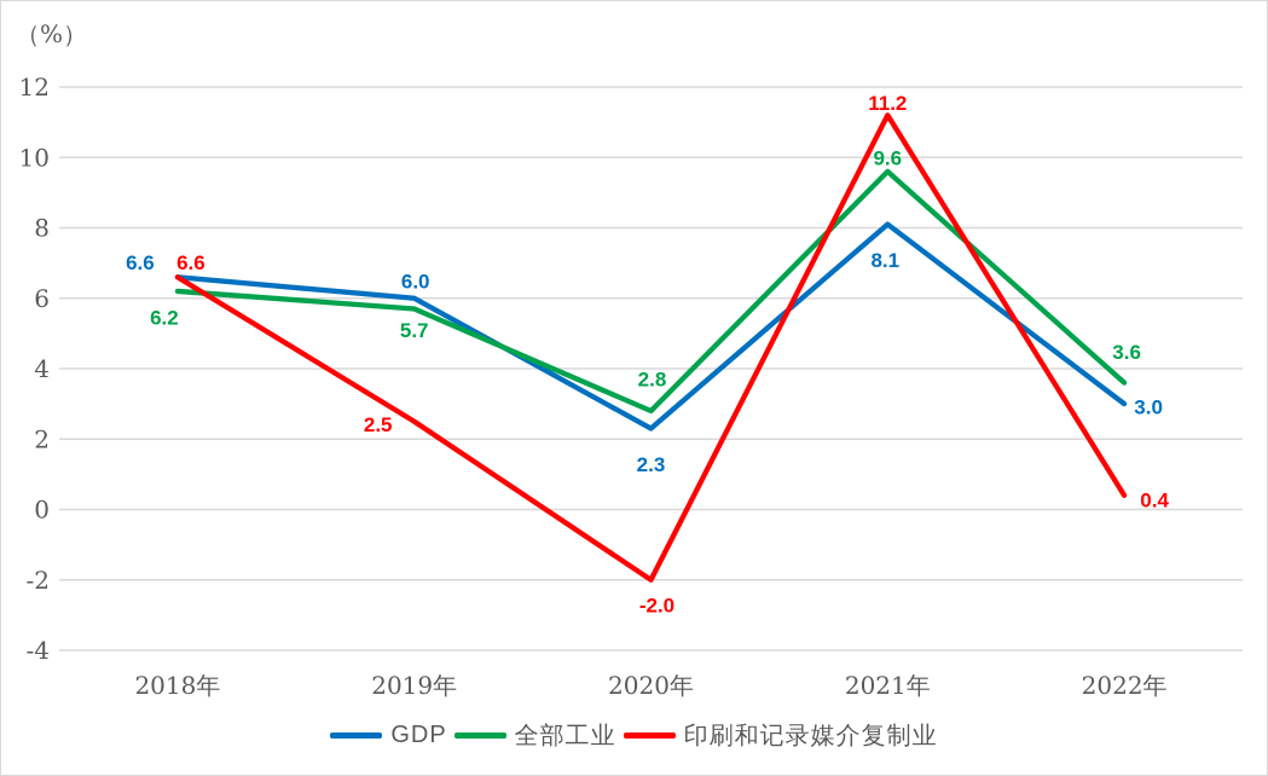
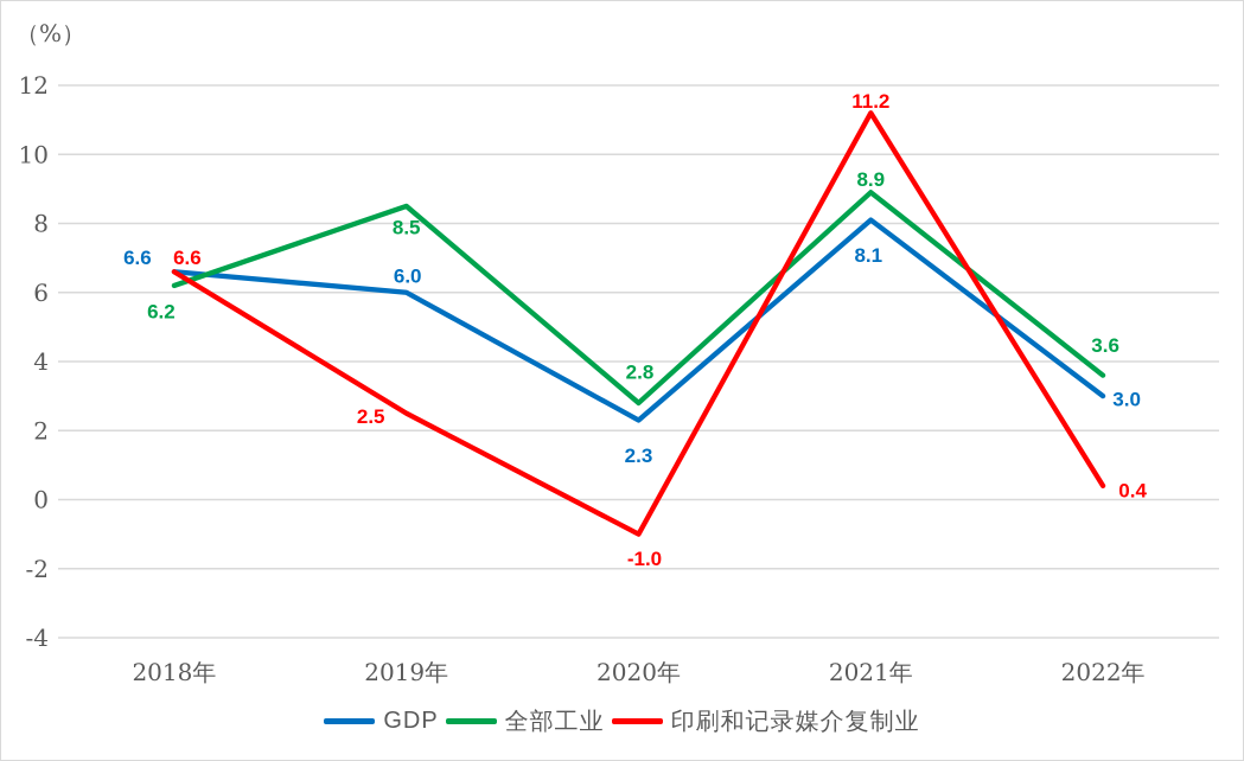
全部工业/2019年: 5.7 -> 8.5
印刷和记录媒介复制业/2020年: -2.0 -> -1.0
全部工业/2021年: 9.6 -> 8.9
